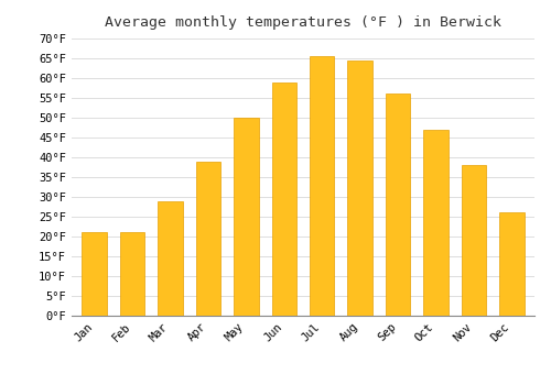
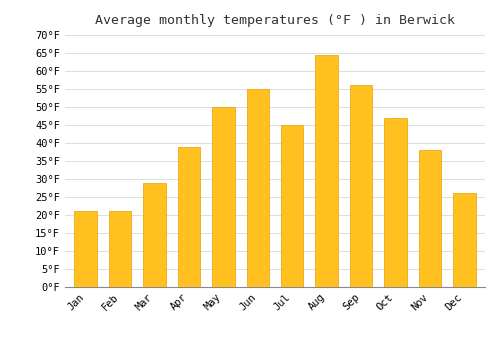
Jun: 59.0°F -> 55.0°F
Jul: 65.5°F -> 45.0°F
